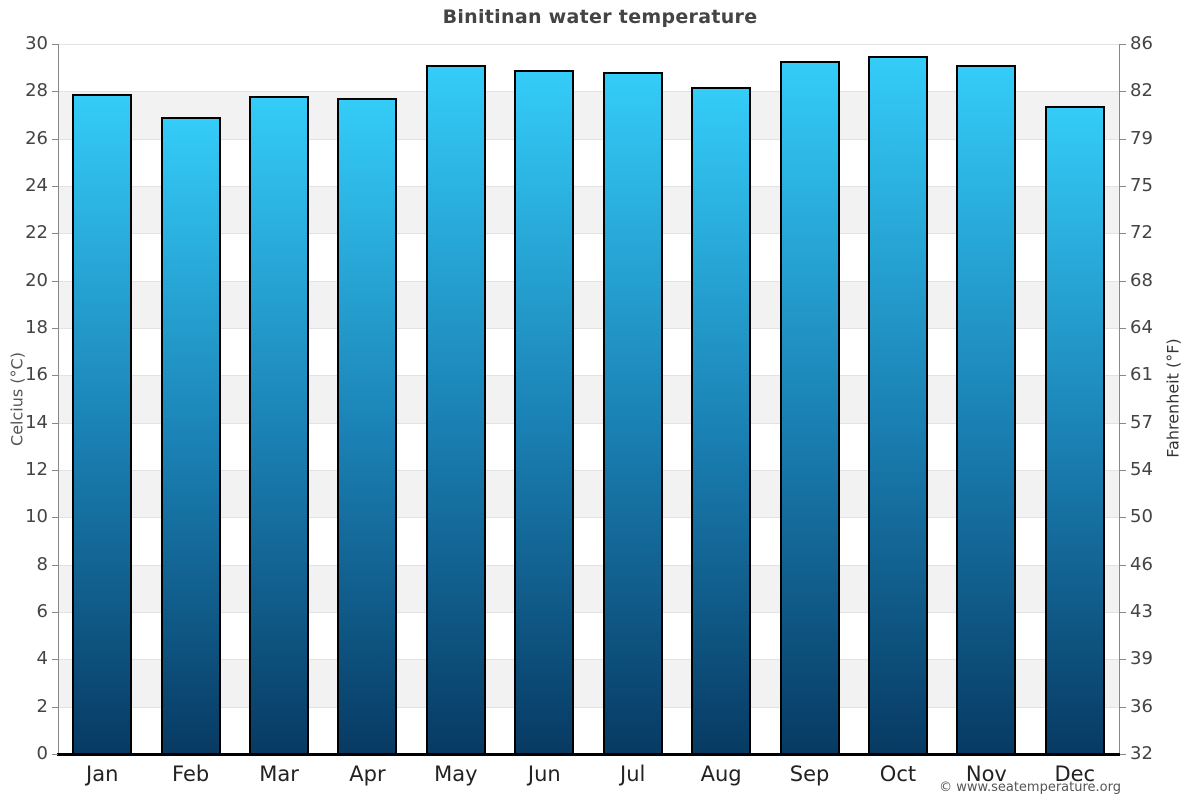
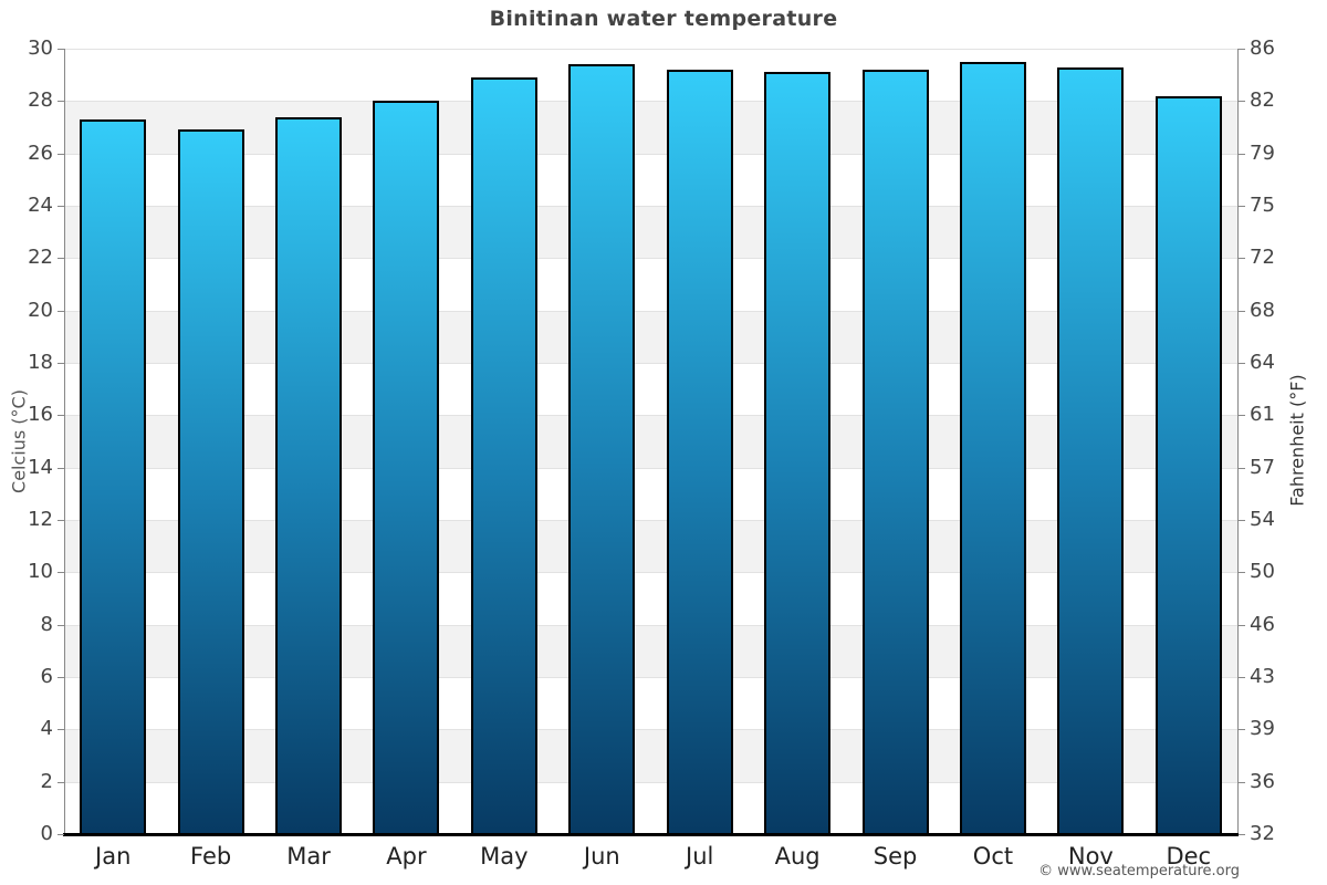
Jan: 27.9 -> 27.3
Mar: 27.8 -> 27.4
Apr: 27.7 -> 28.0
May: 29.1 -> 28.9
Jun: 28.9 -> 29.4
Jul: 28.8 -> 29.2
Aug: 28.2 -> 29.1
Sep: 29.3 -> 29.2
Nov: 29.1 -> 29.3
Dec: 27.4 -> 28.2
